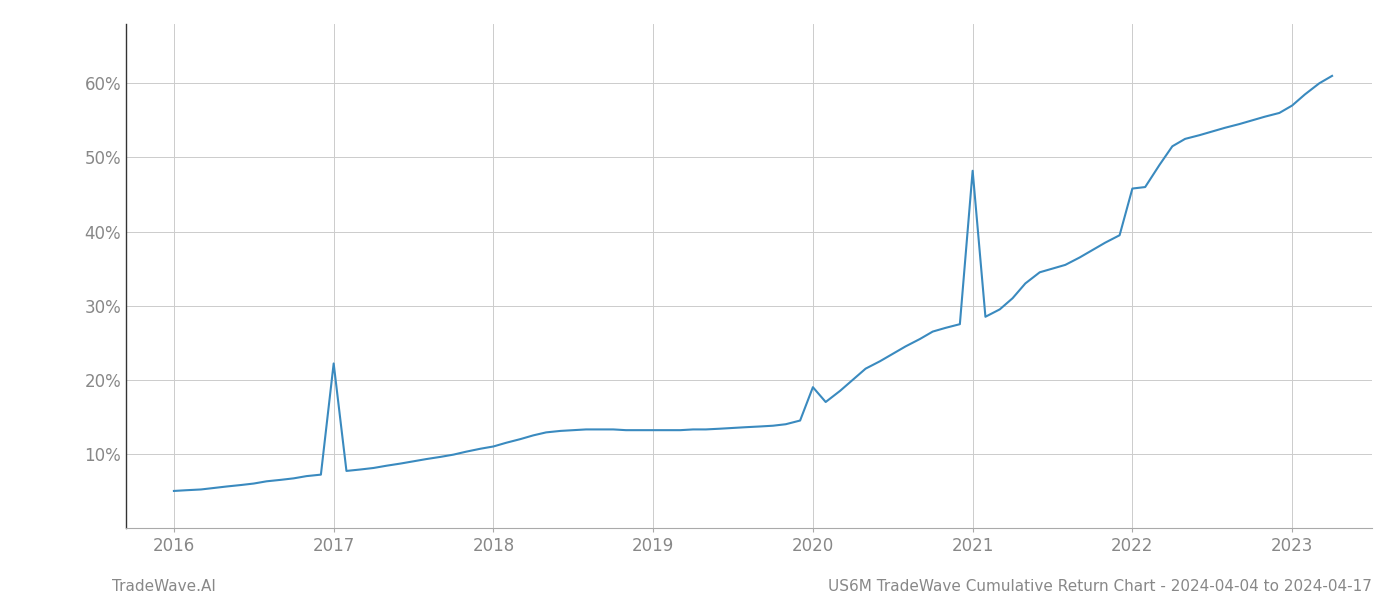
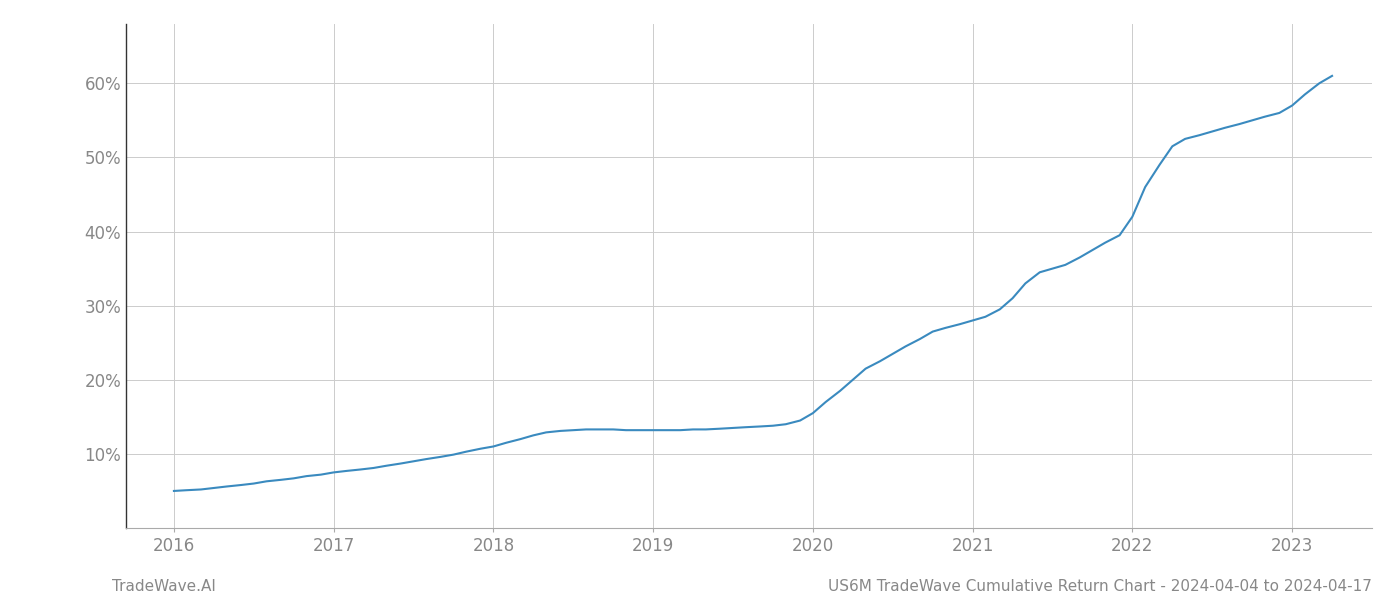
2017: 22.2% -> 7.5%
2020: 19.0% -> 15.5%
2021: 48.2% -> 28.0%
2022: 45.8% -> 42.0%
